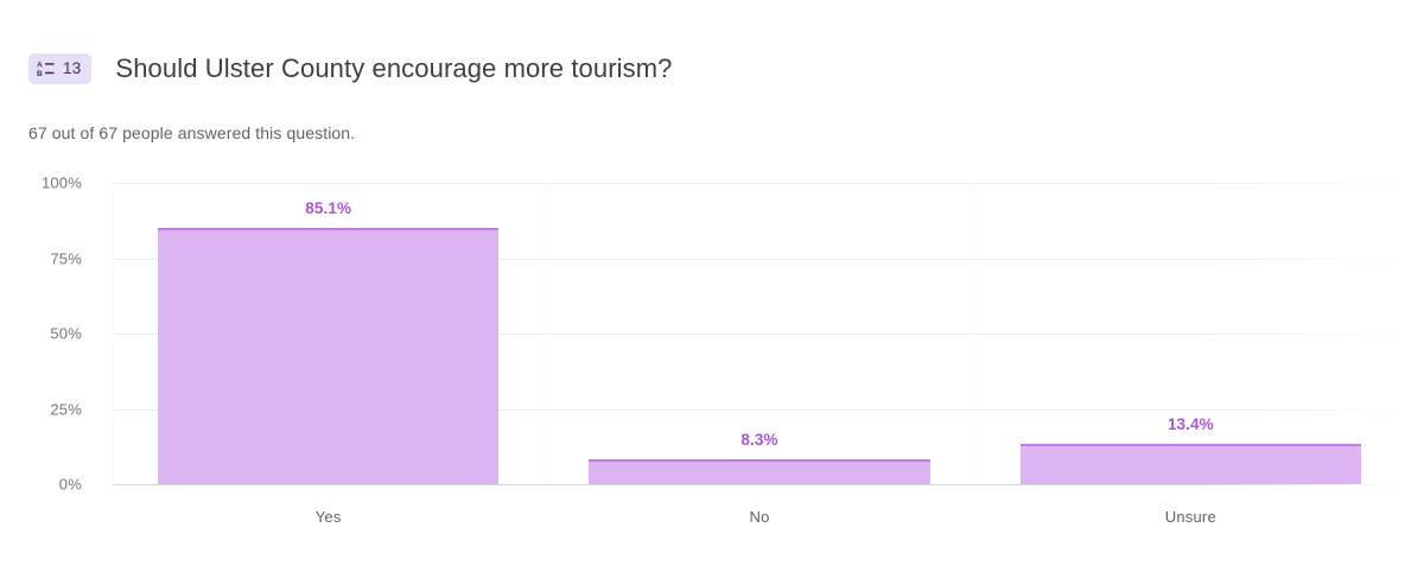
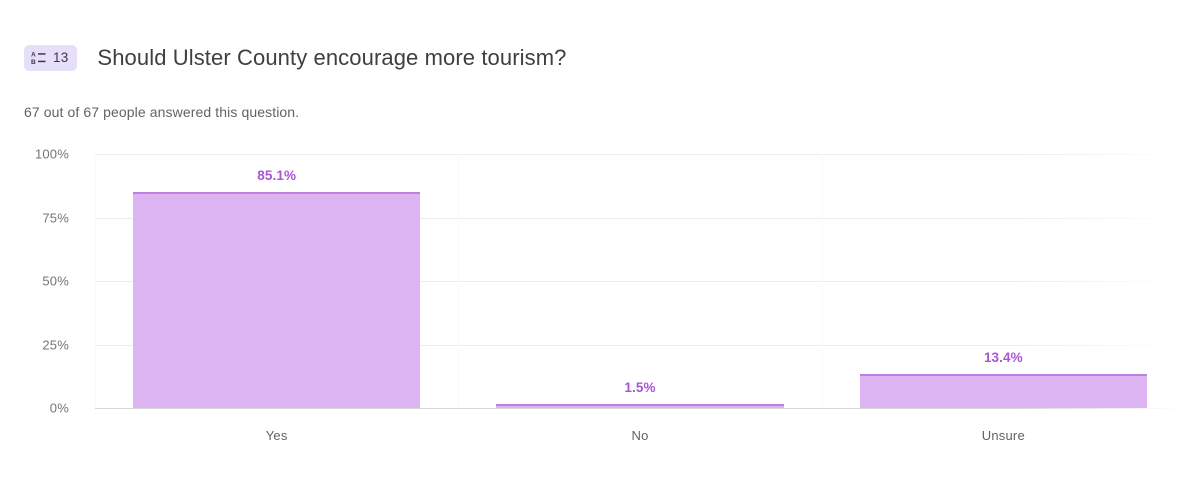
No: 8.3% -> 1.5%
